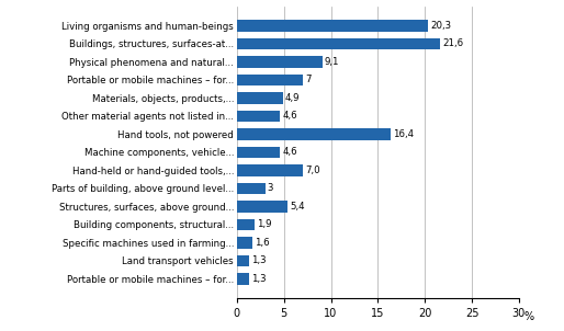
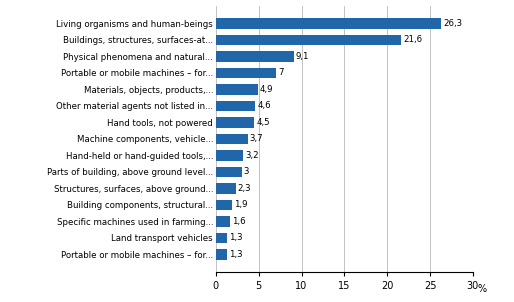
Living organisms and human-beings: 20,3 -> 26,3
Hand tools, not powered: 16,4 -> 4,5
Machine components, vehicle...: 4,6 -> 3,7
Hand-held or hand-guided tools,...: 7,0 -> 3,2
Structures, surfaces, above ground...: 5,4 -> 2,3
